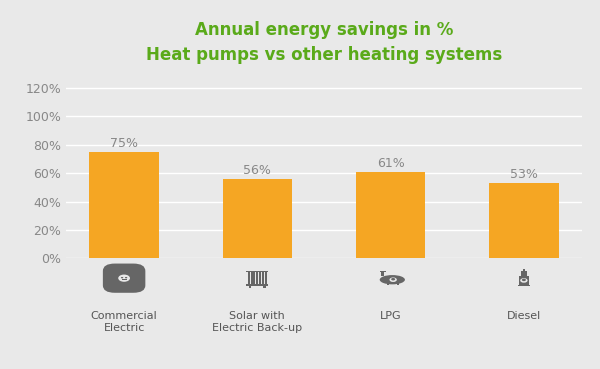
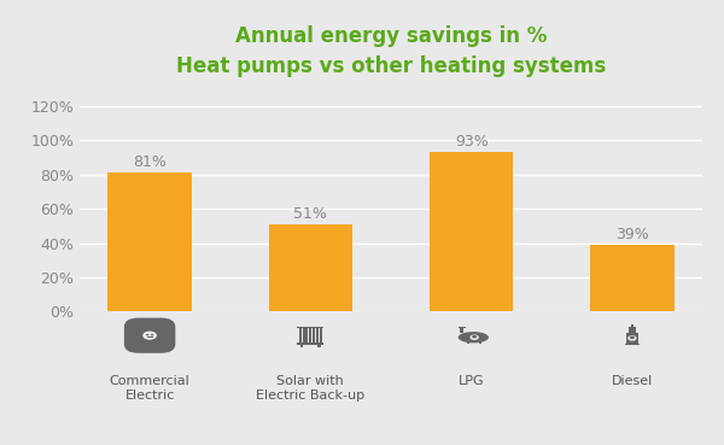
Commercial Electric: 75% -> 81%
Solar with Electric Back-up: 56% -> 51%
LPG: 61% -> 93%
Diesel: 53% -> 39%
